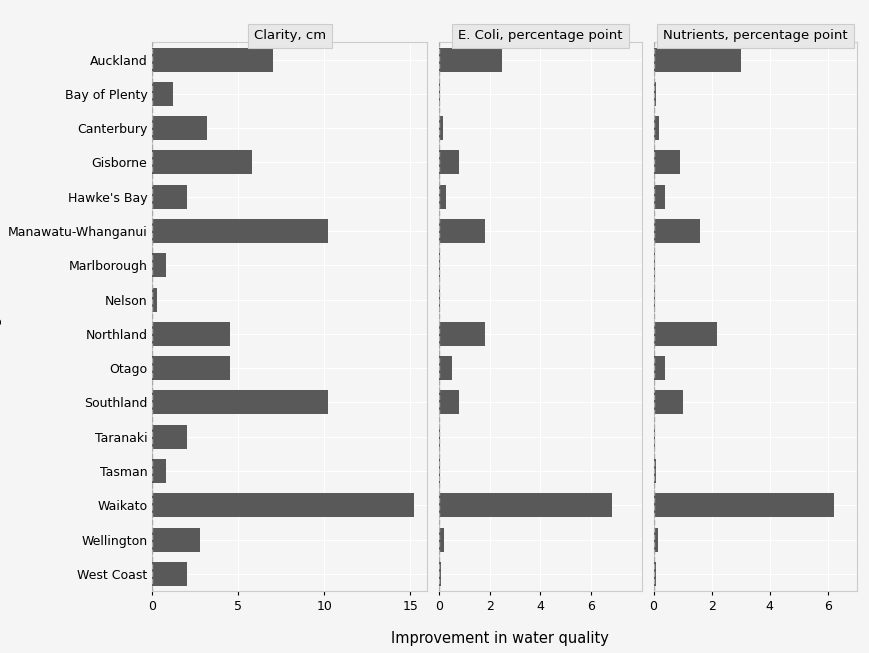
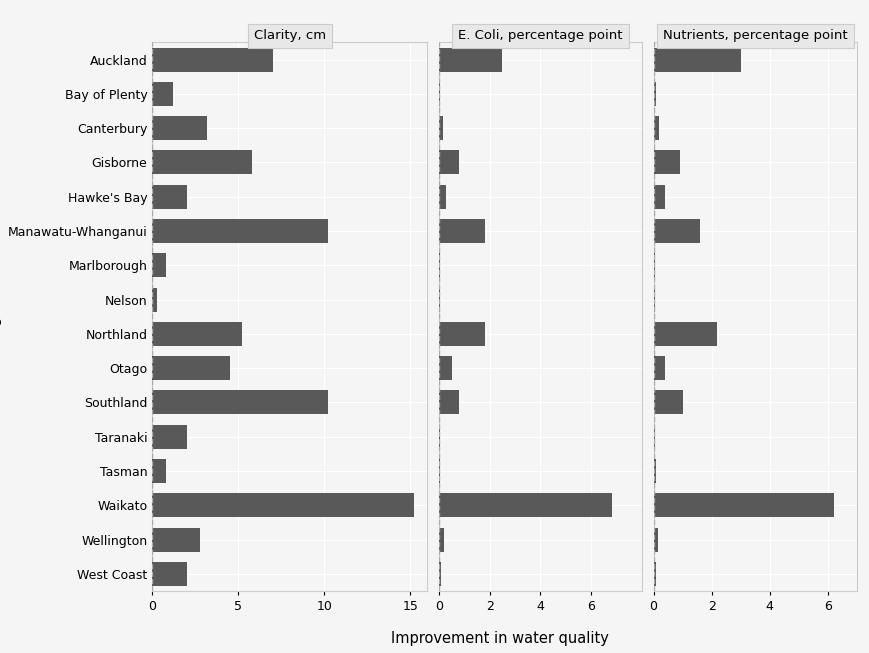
Clarity, cm/Northland: 4.5 -> 5.2
